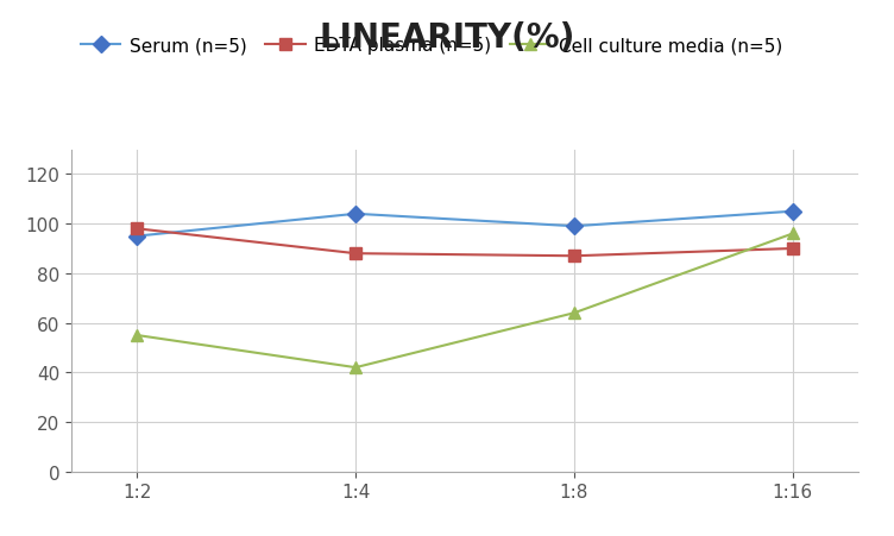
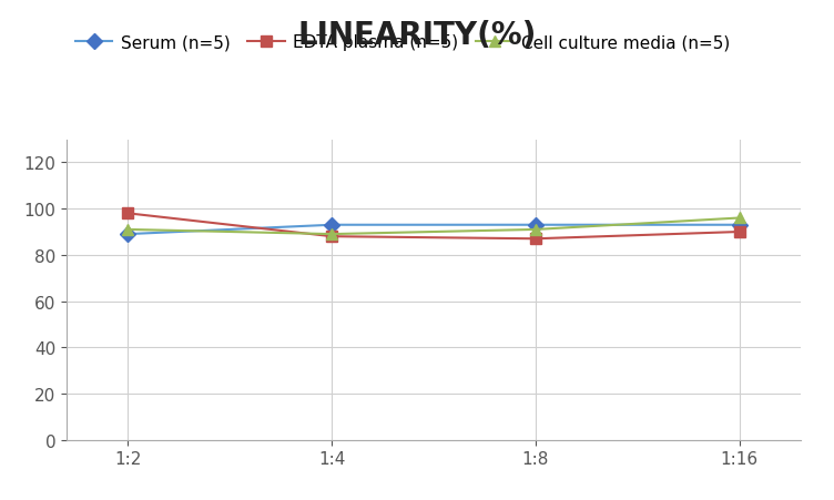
Serum (n=5)/1:2: 95 -> 89
Cell culture media (n=5)/1:2: 55 -> 91
Serum (n=5)/1:4: 104 -> 93
Cell culture media (n=5)/1:4: 42 -> 89
Serum (n=5)/1:8: 99 -> 93
Cell culture media (n=5)/1:8: 64 -> 91
Serum (n=5)/1:16: 105 -> 93
